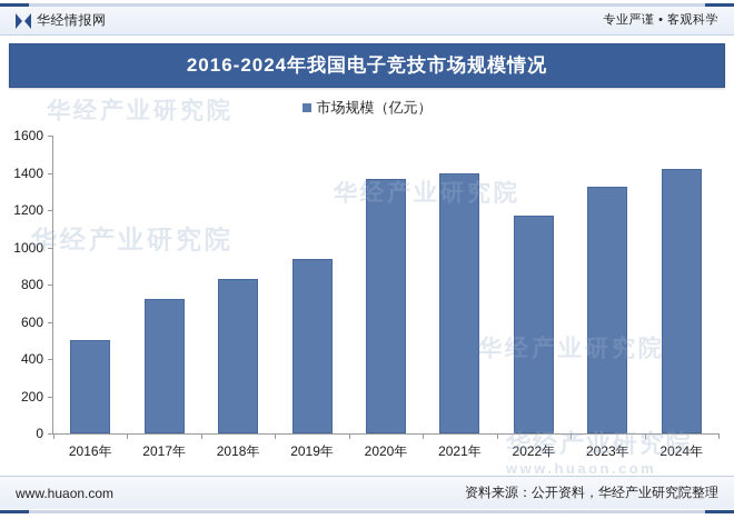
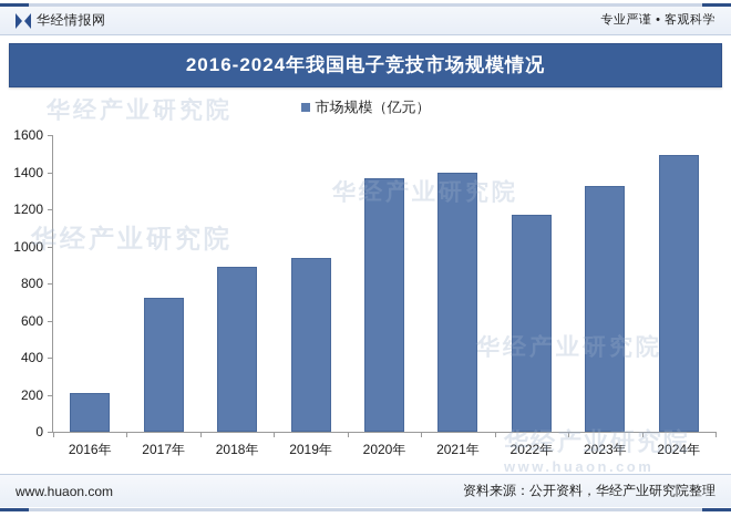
2016年: 500 -> 210
2018年: 830 -> 890
2024年: 1420 -> 1490
